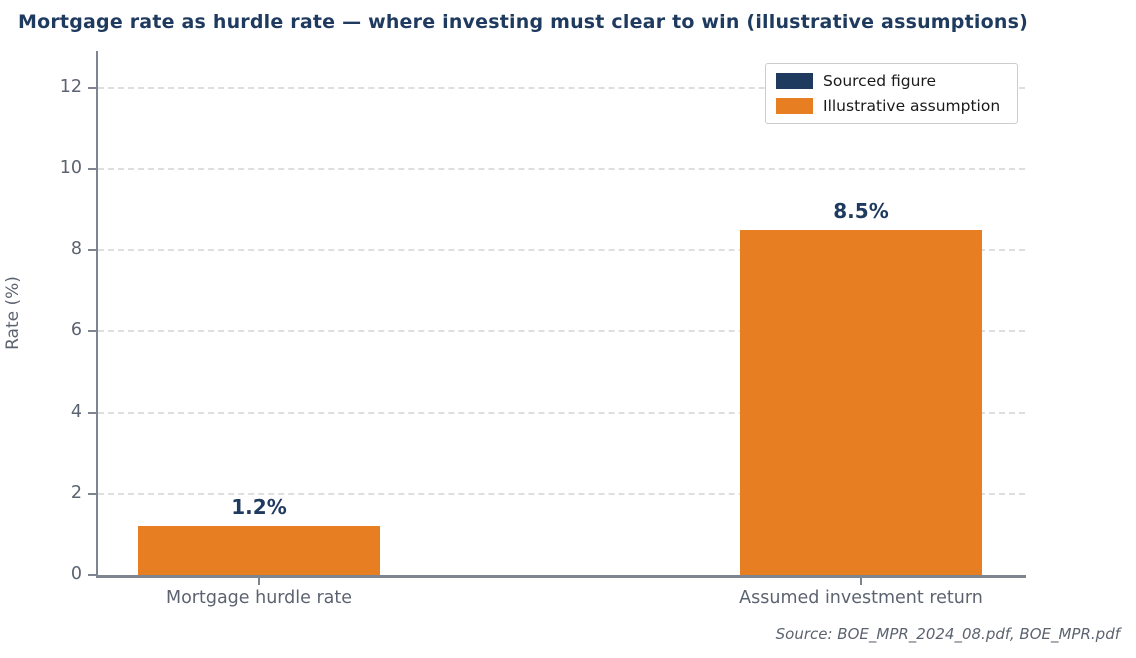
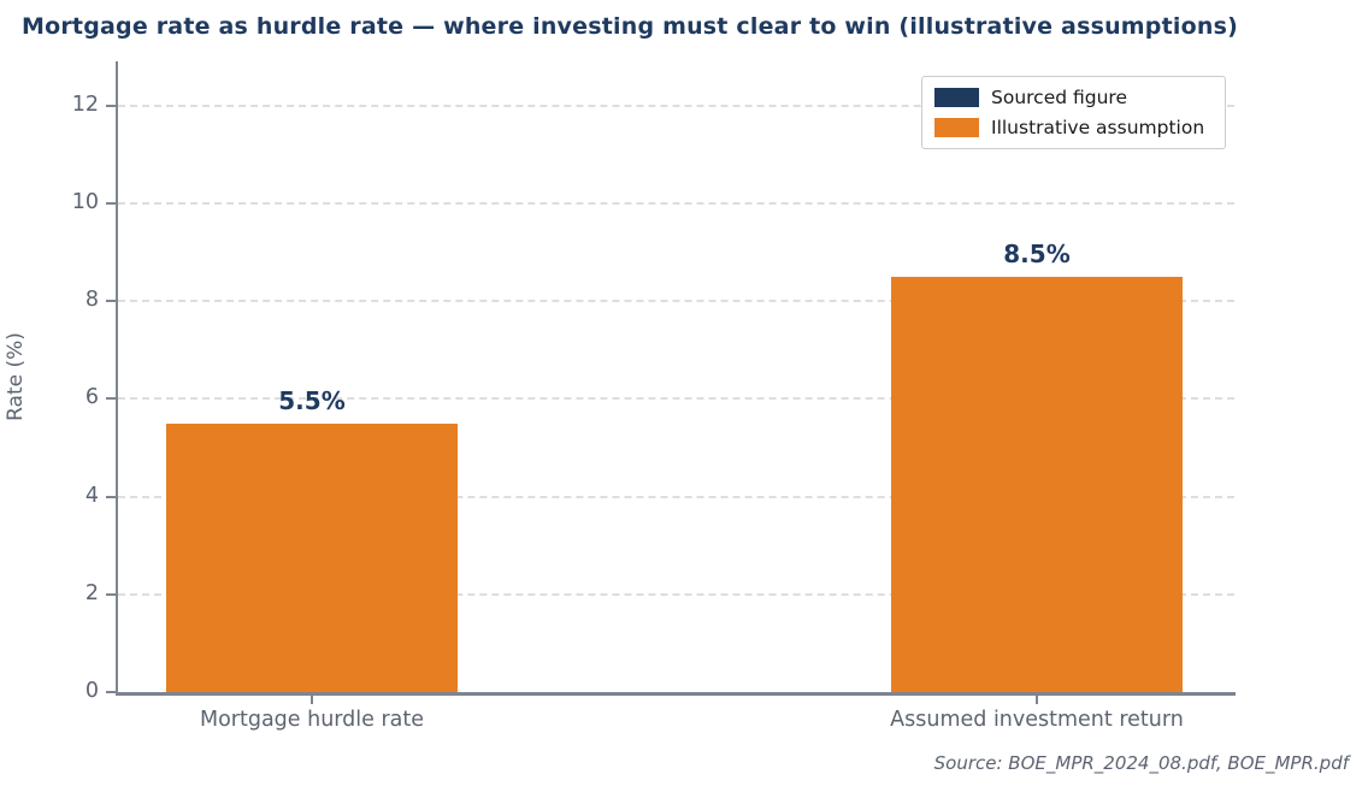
Mortgage hurdle rate: 1.2% -> 5.5%
